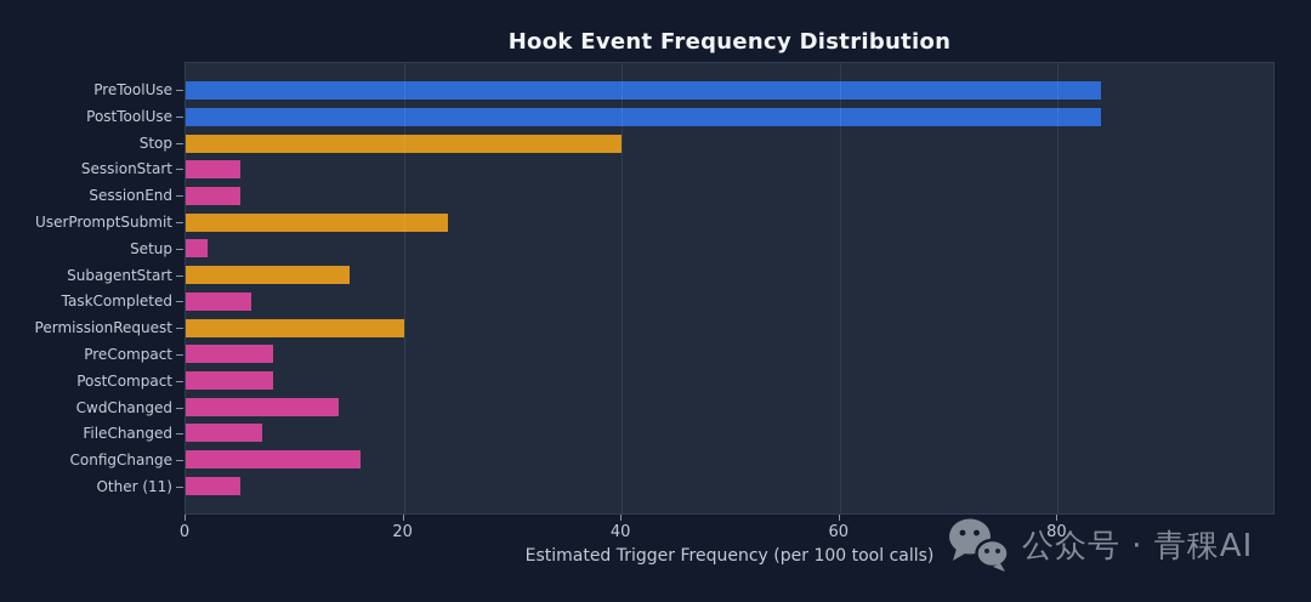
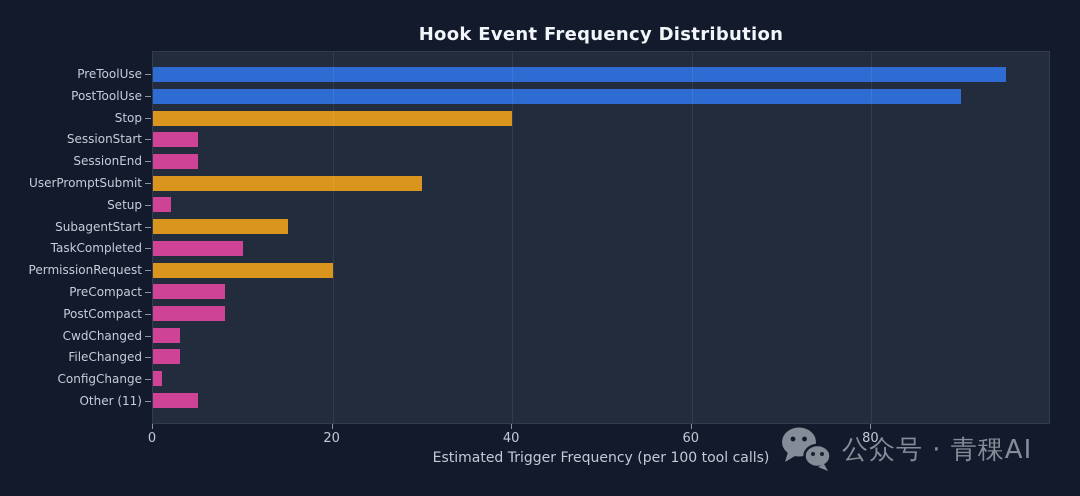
PreToolUse: 84 -> 95
PostToolUse: 84 -> 90
UserPromptSubmit: 24 -> 30
TaskCompleted: 6 -> 10
CwdChanged: 14 -> 3
FileChanged: 7 -> 3
ConfigChange: 16 -> 1
